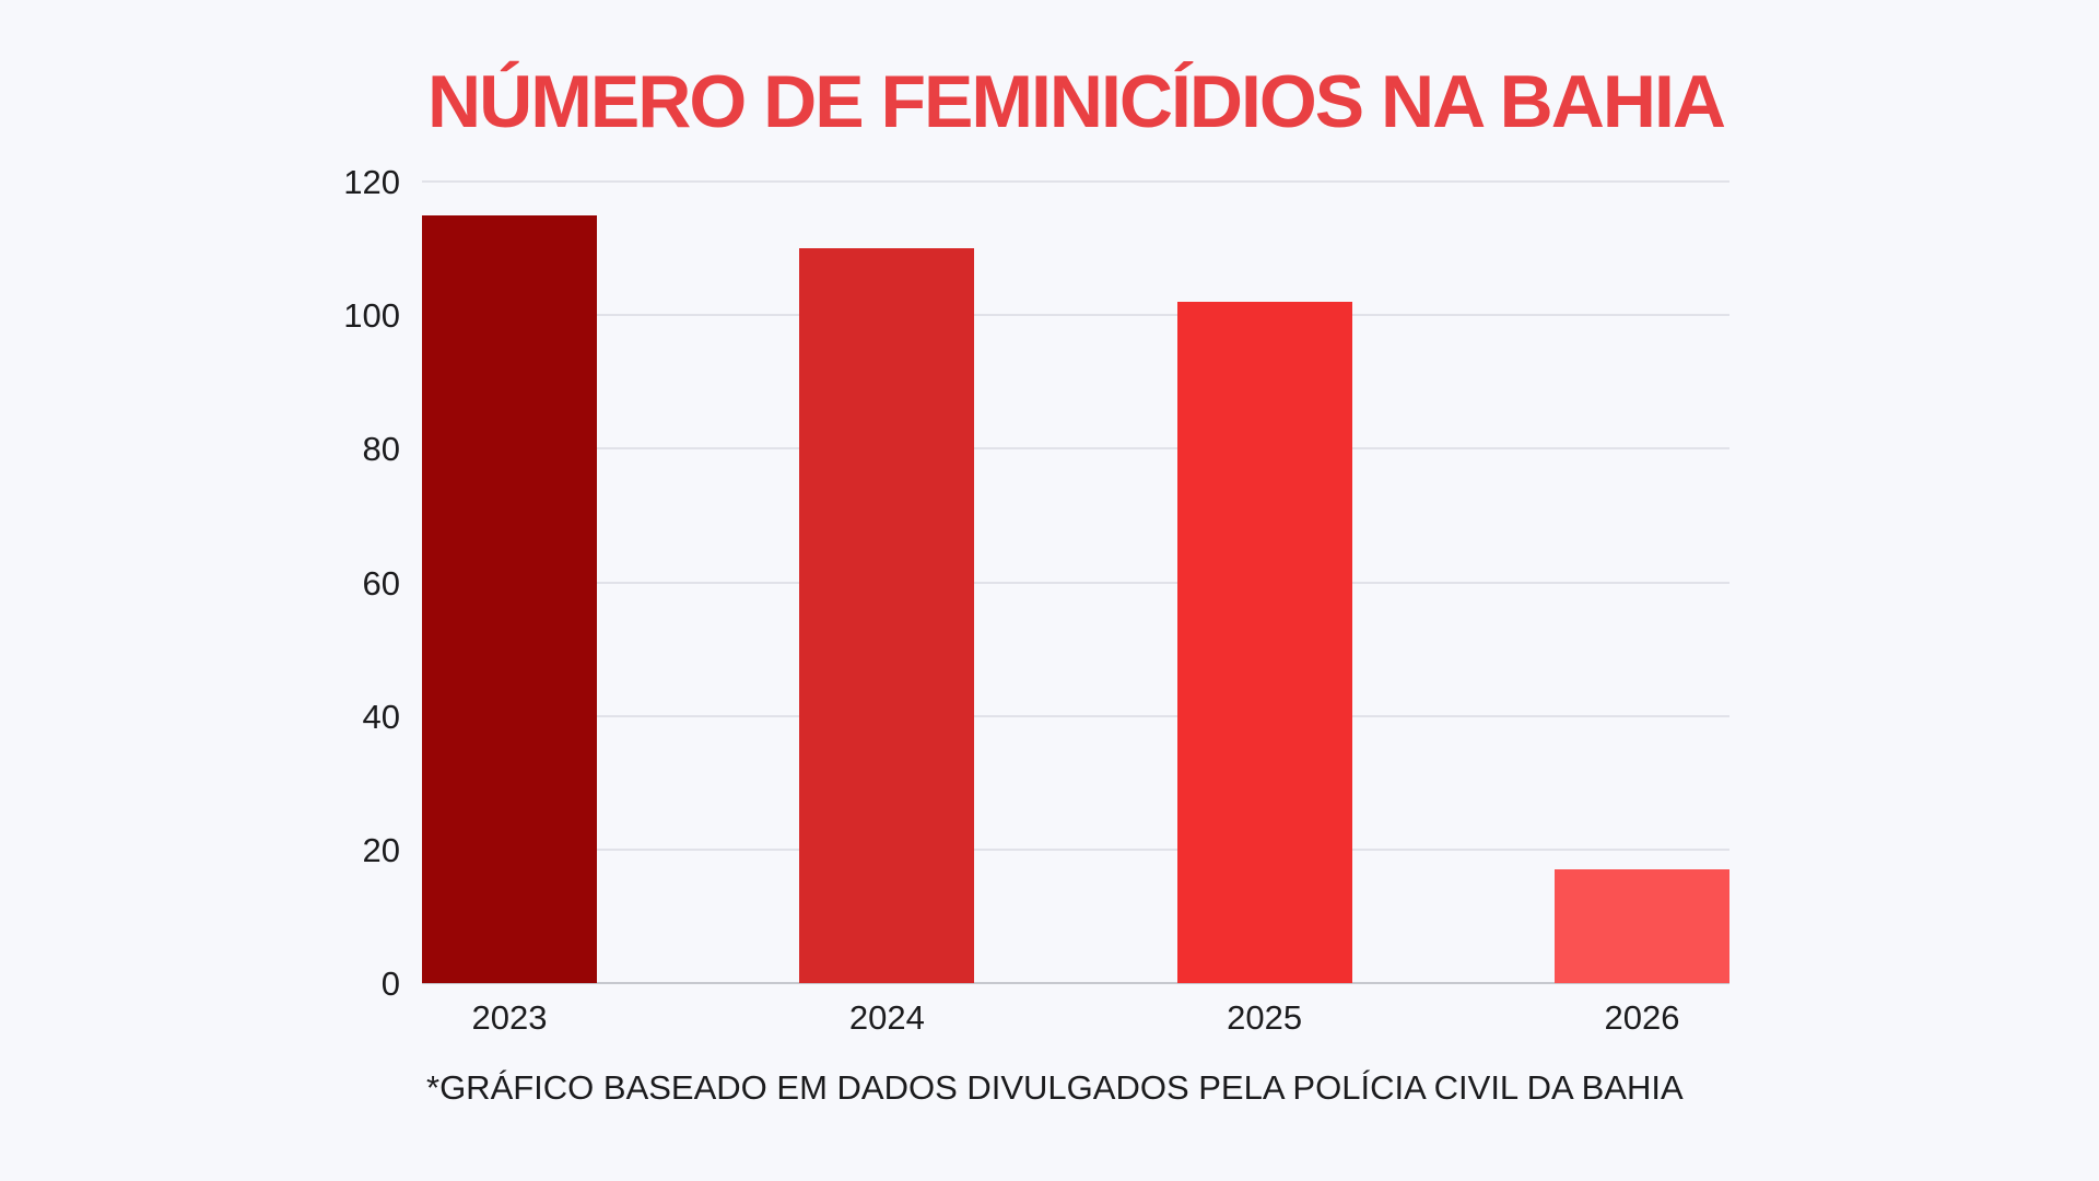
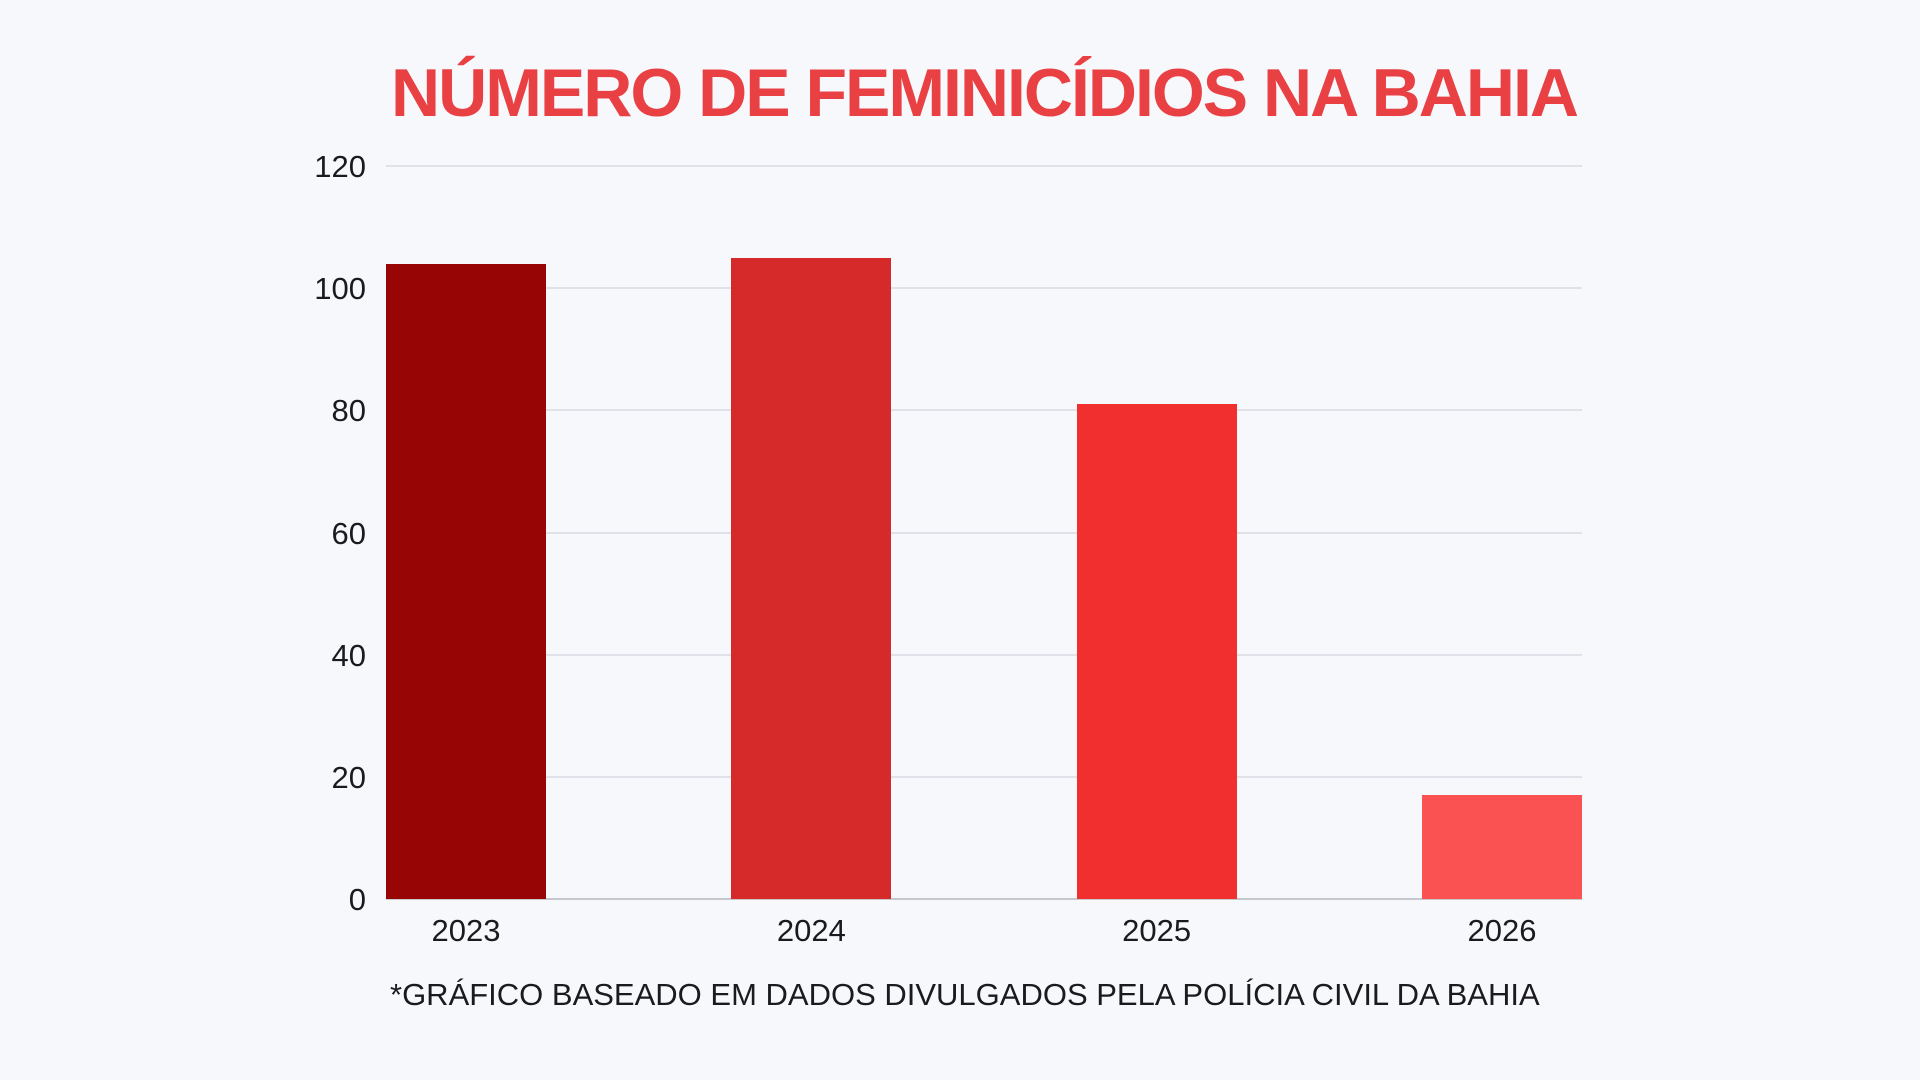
2023: 115 -> 104
2024: 110 -> 105
2025: 102 -> 81
